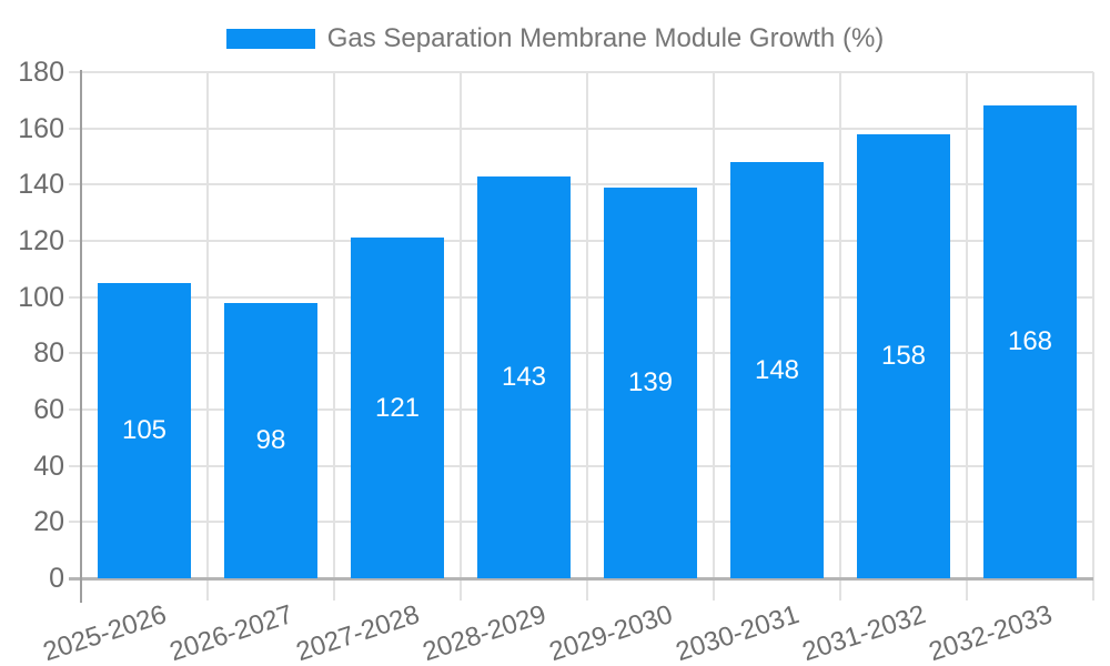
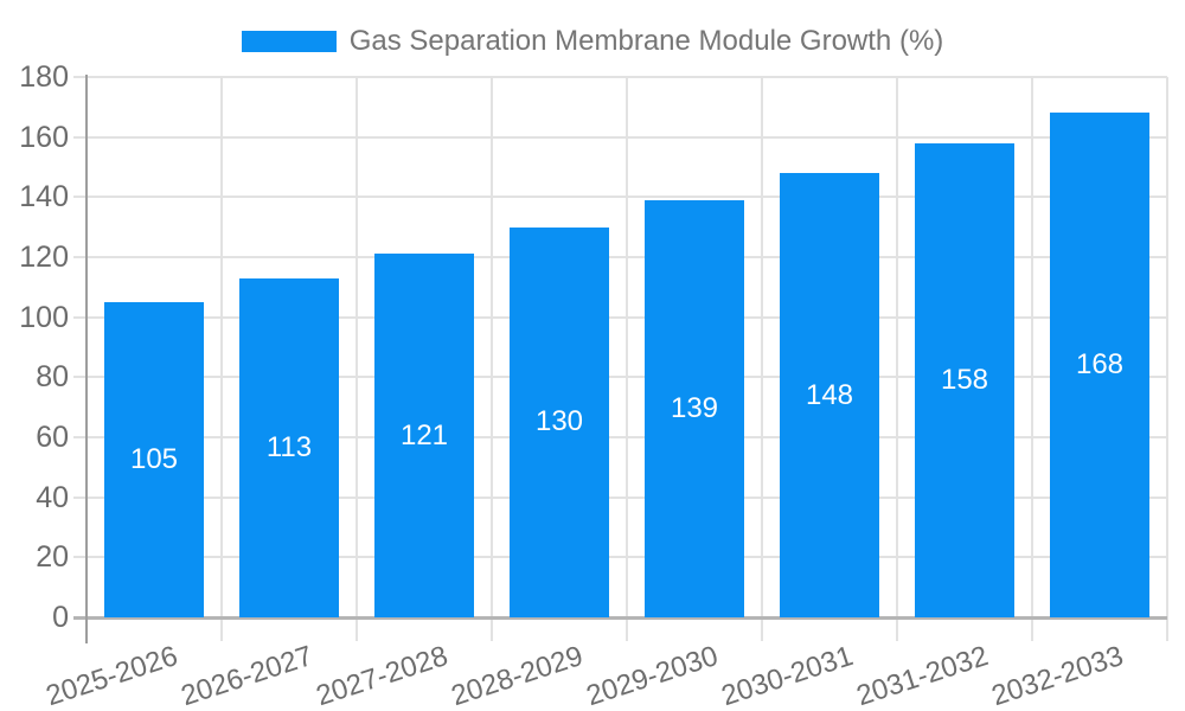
2026-2027: 98 -> 113
2028-2029: 143 -> 130
